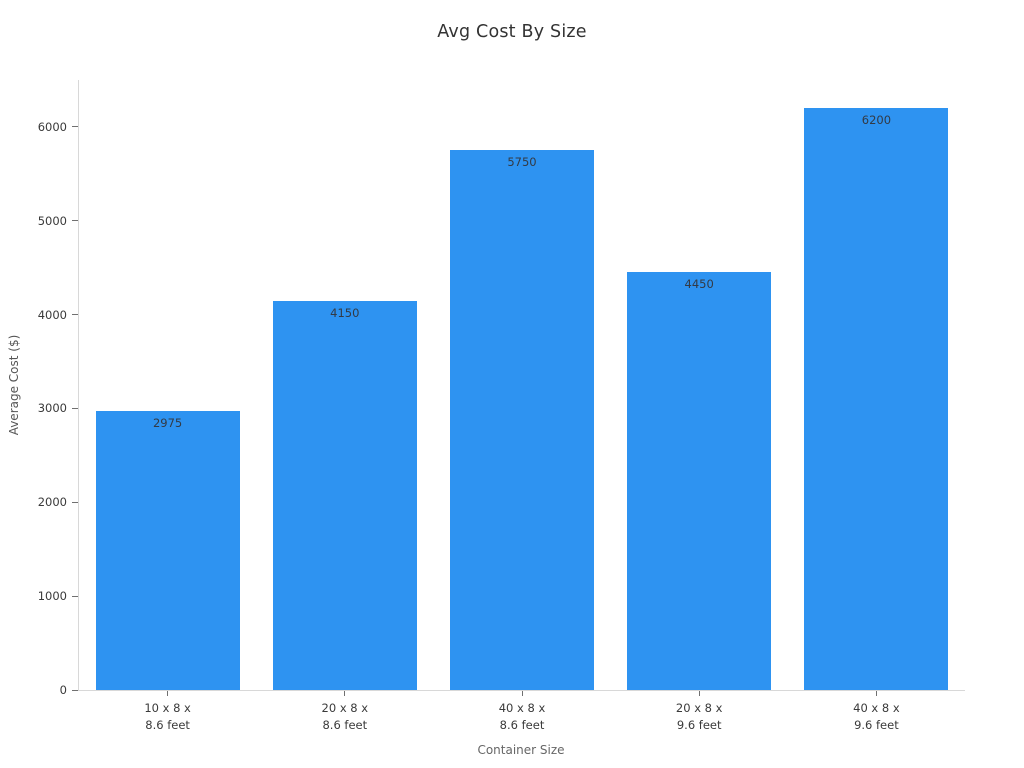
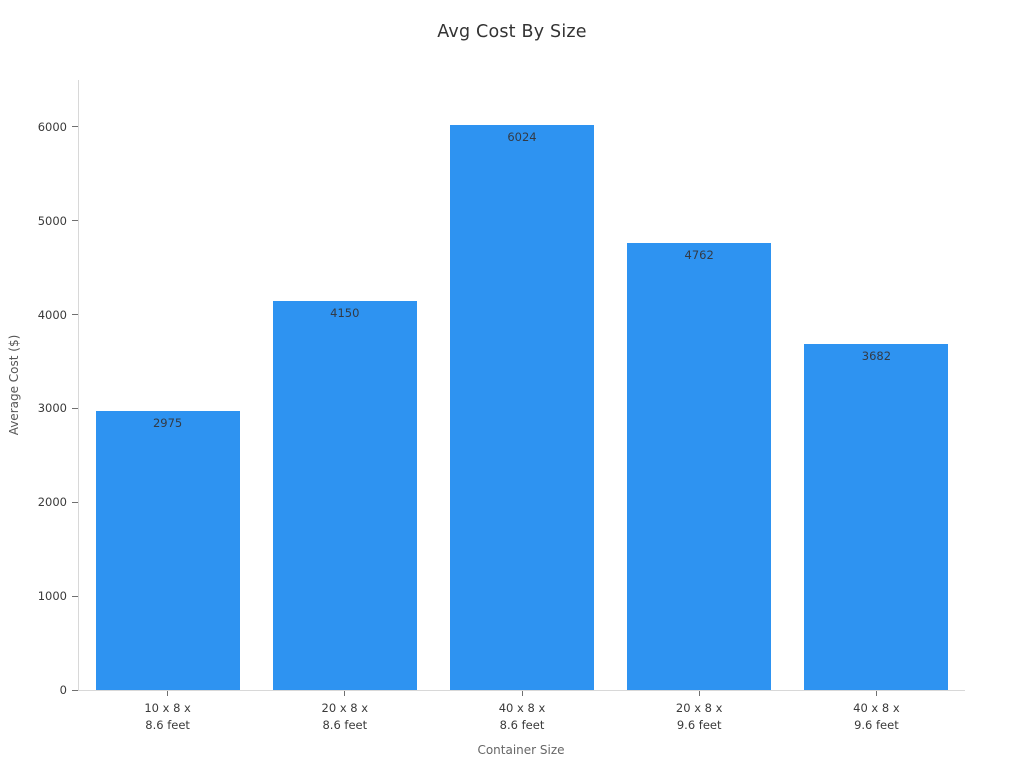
40 x 8 x 8.6 feet: 5750 -> 6024
20 x 8 x 9.6 feet: 4450 -> 4762
40 x 8 x 9.6 feet: 6200 -> 3682
